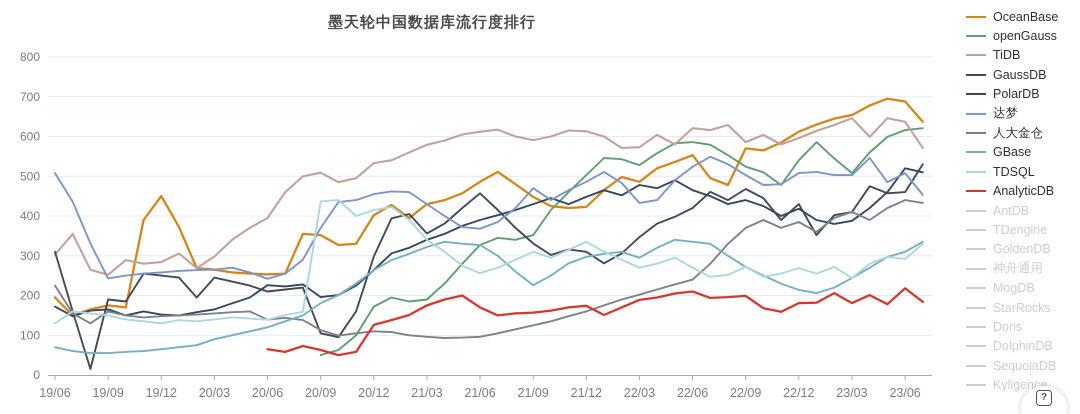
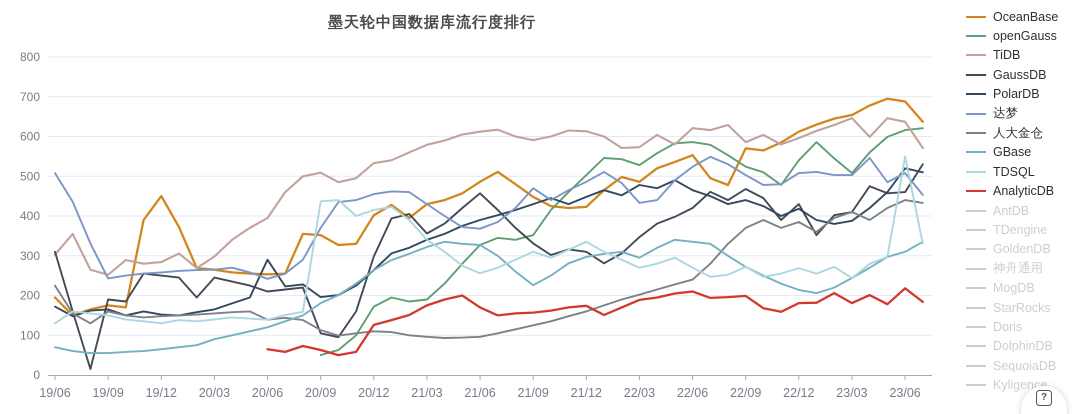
PolarDB/20/06: 230 -> 290
TDSQL/23/06: 290 -> 550
